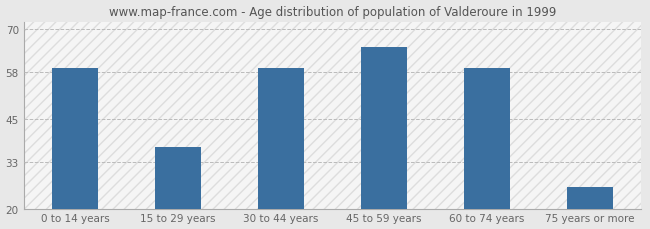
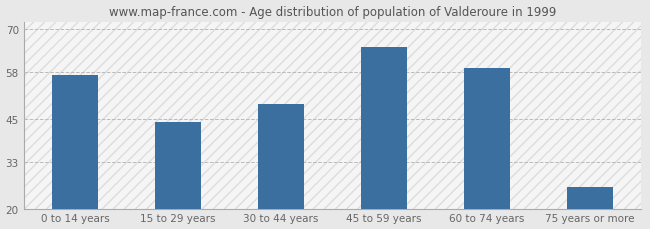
0 to 14 years: 59 -> 57
15 to 29 years: 37 -> 44
30 to 44 years: 59 -> 49
